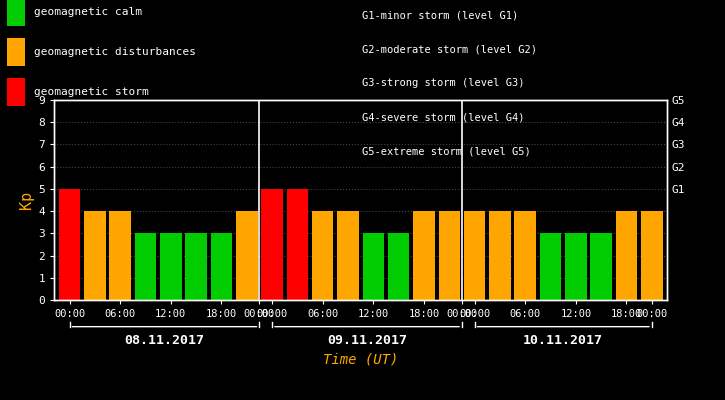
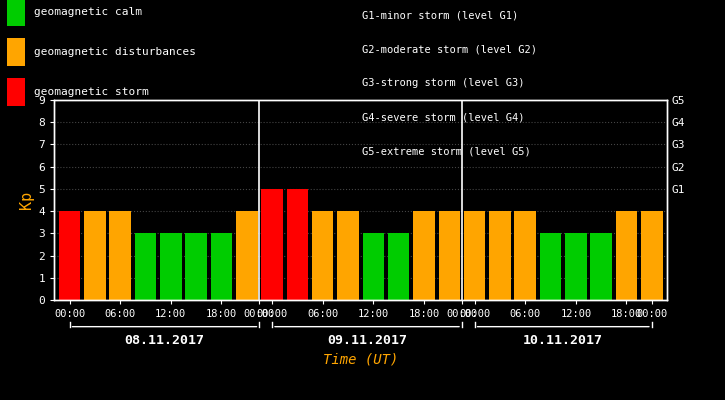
00:00: 5 -> 4
